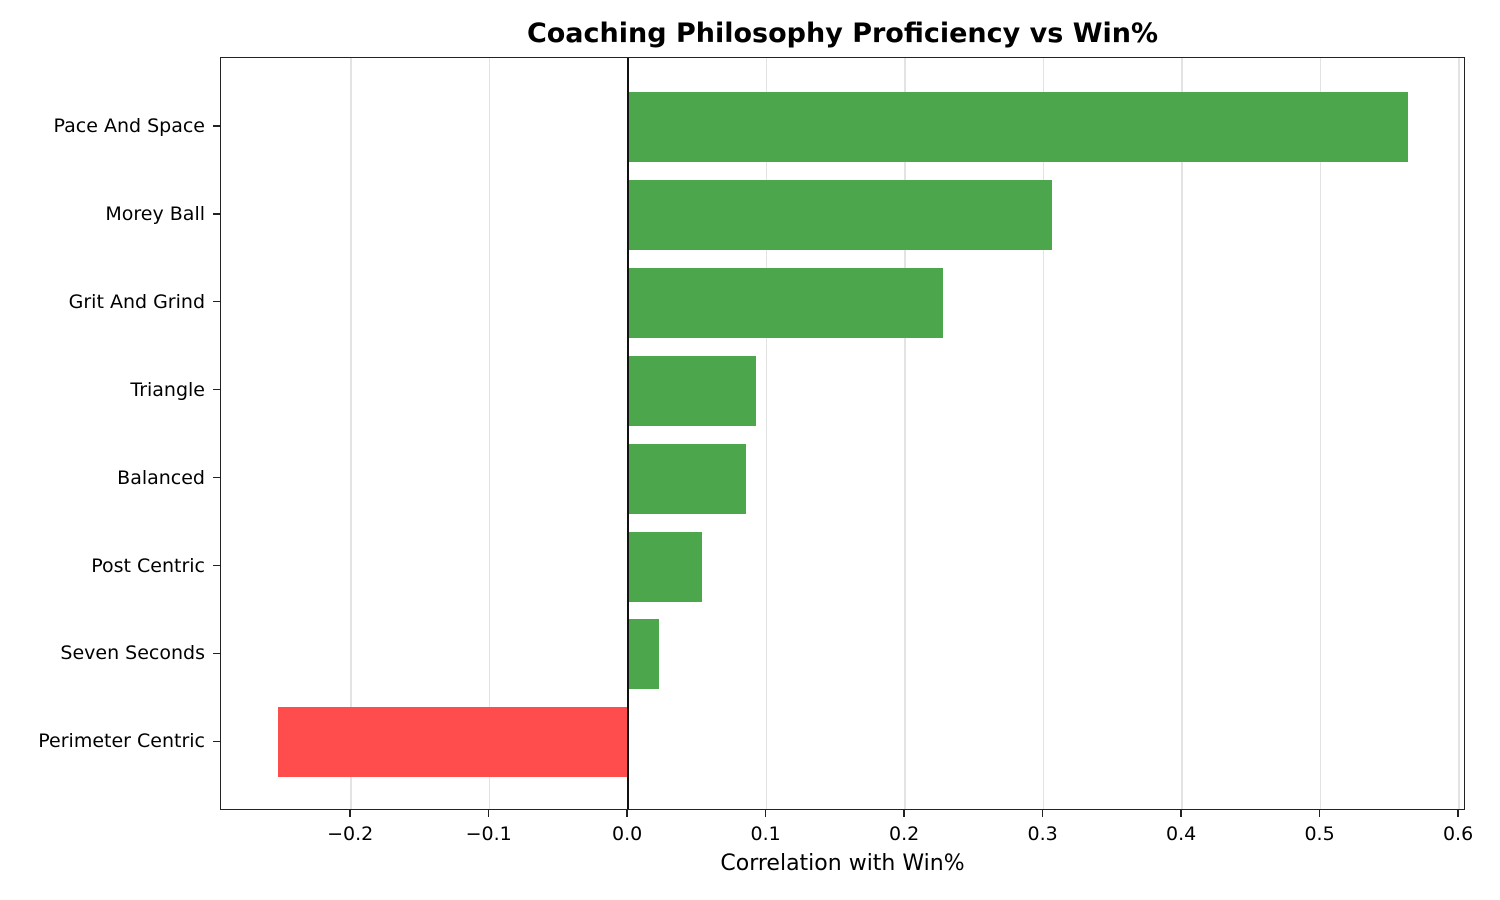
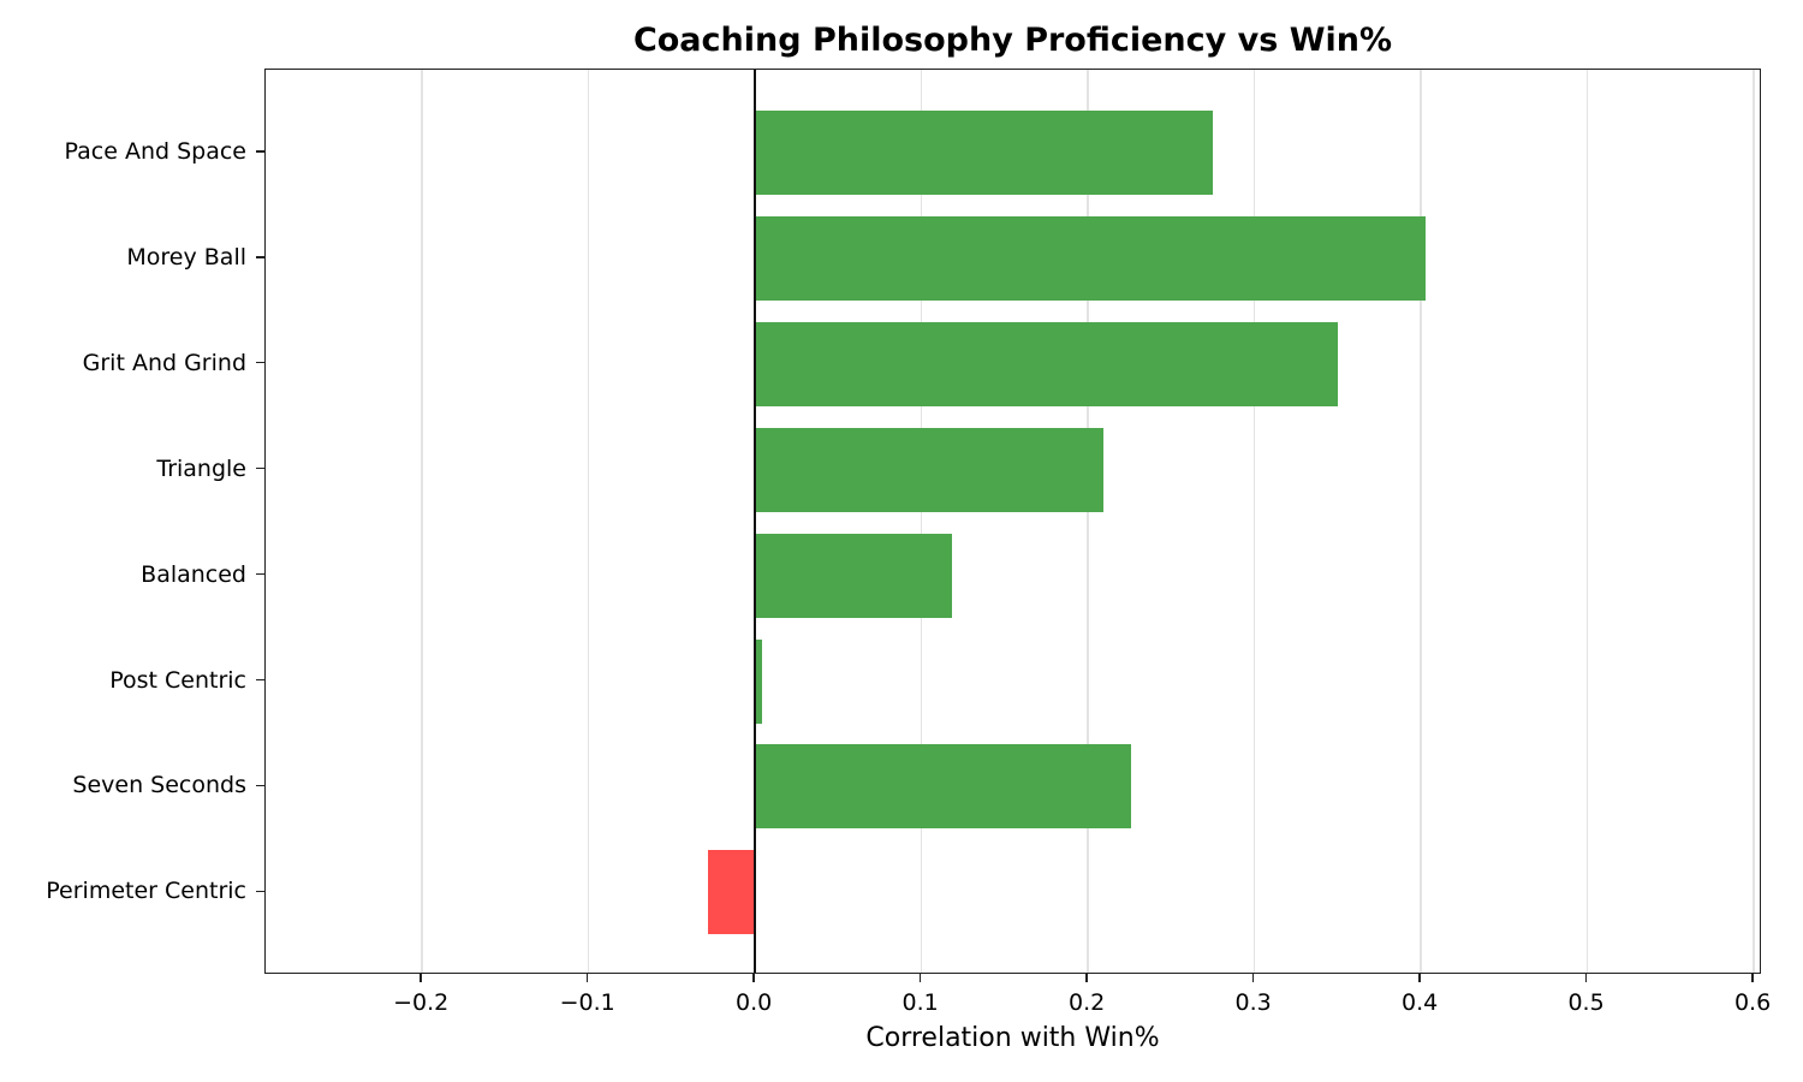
Pace And Space: 0.563 -> 0.275
Morey Ball: 0.306 -> 0.403
Grit And Grind: 0.227 -> 0.350
Triangle: 0.092 -> 0.209
Balanced: 0.085 -> 0.118
Post Centric: 0.053 -> 0.004
Seven Seconds: 0.022 -> 0.226
Perimeter Centric: -0.253 -> -0.028
